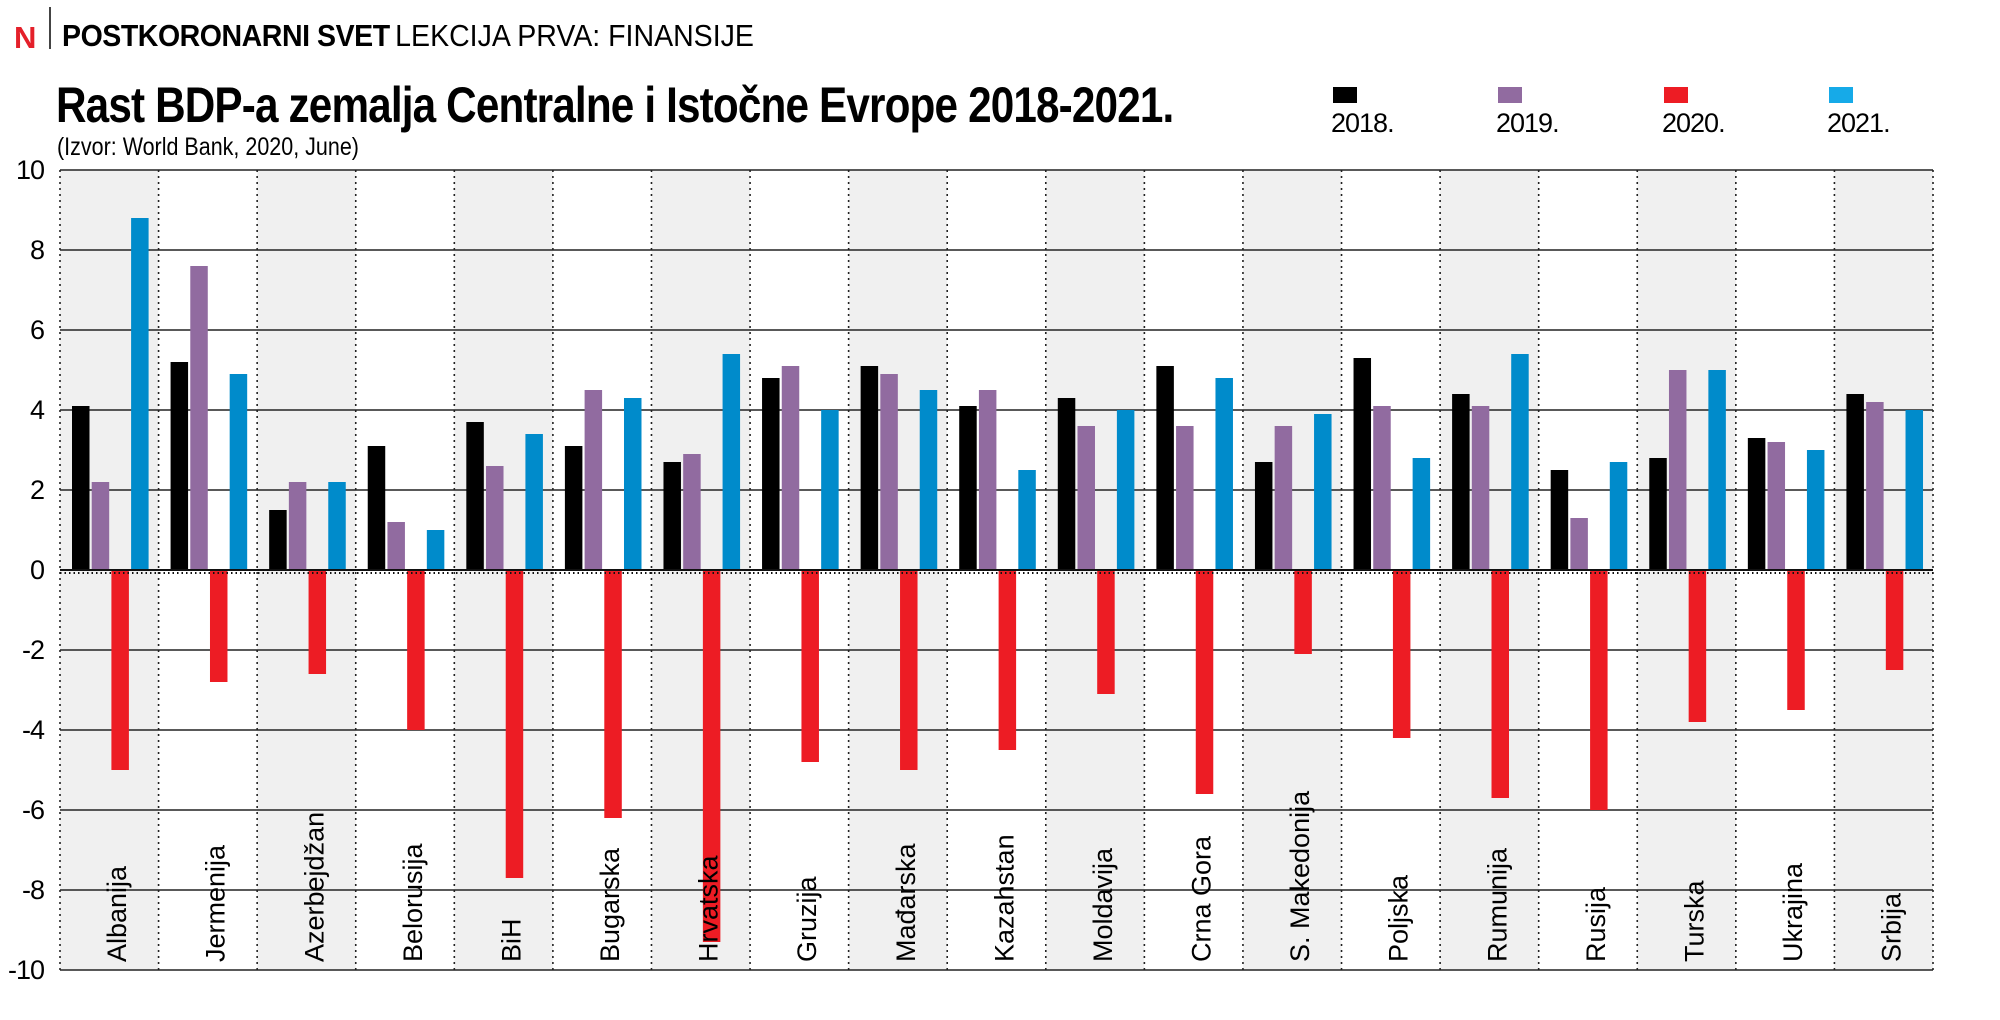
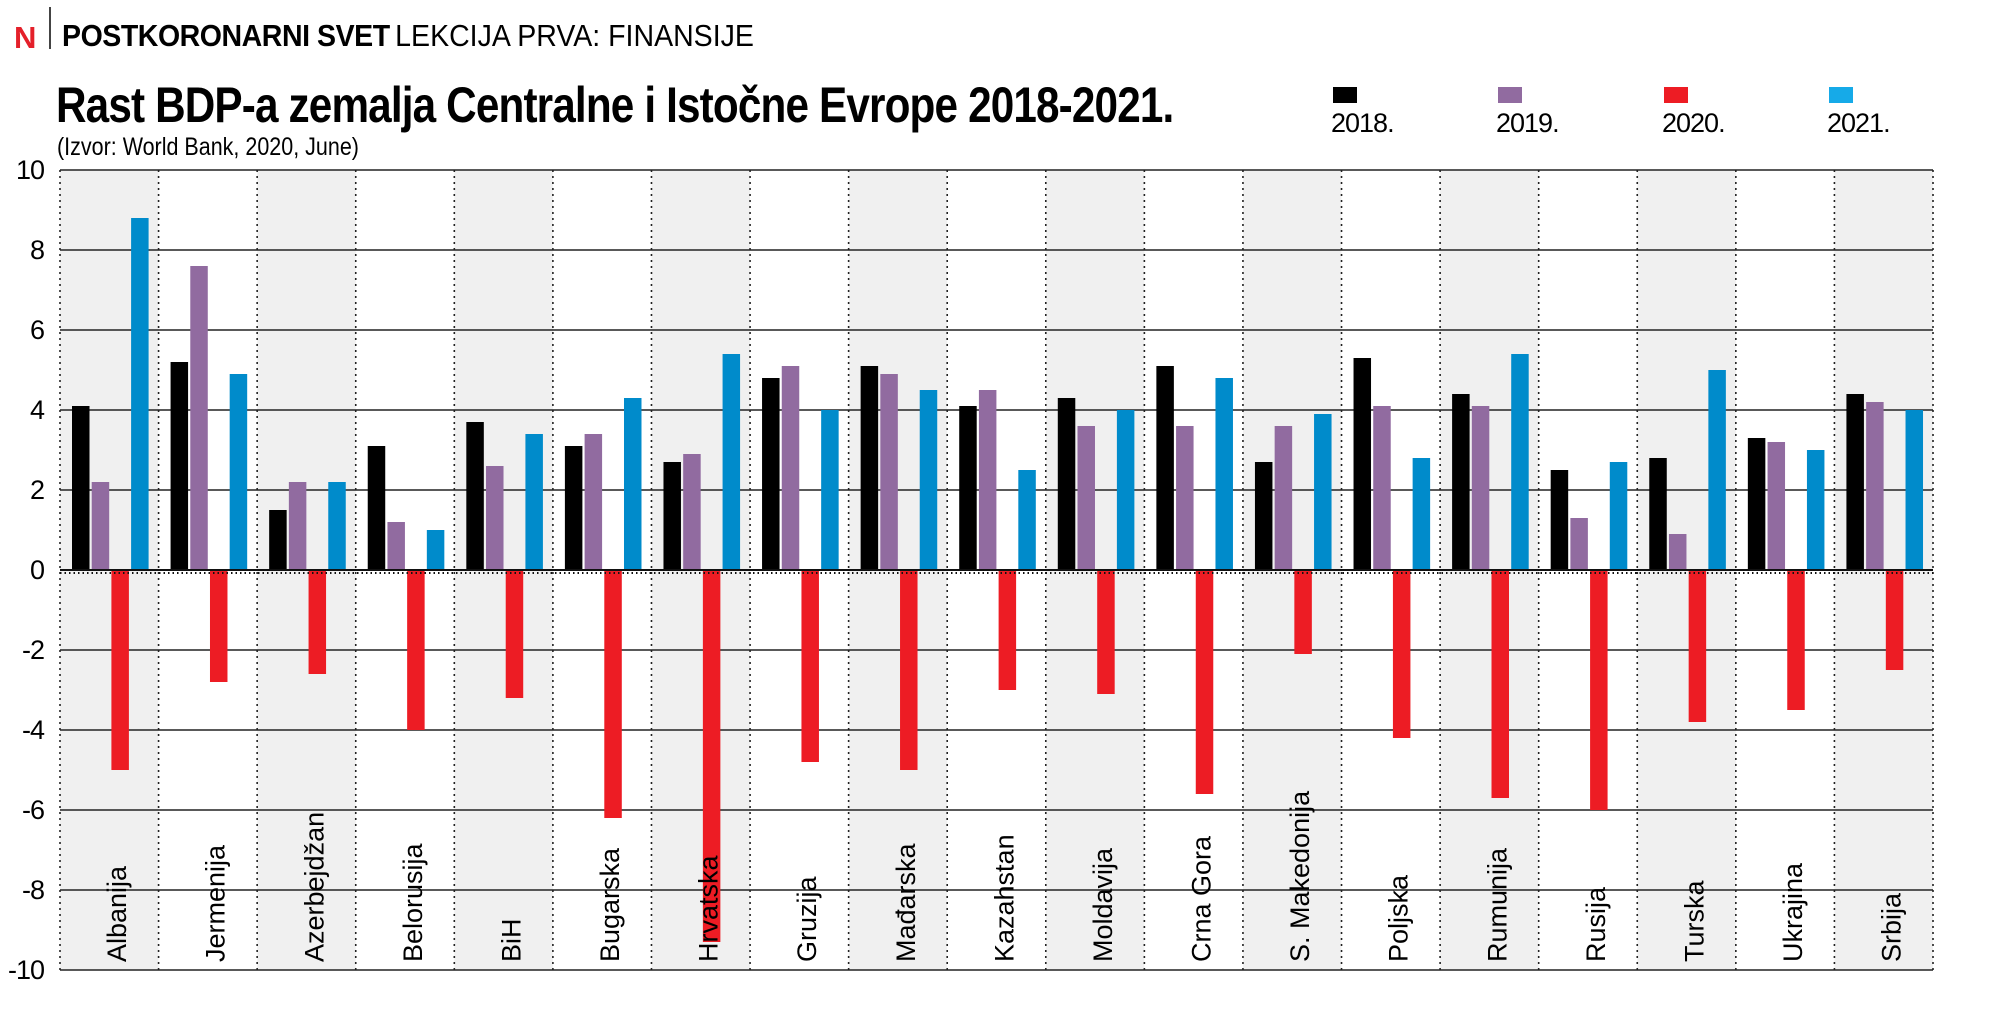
2020./BiH: -7.7 -> -3.2
2019./Bugarska: 4.5 -> 3.4
2020./Kazahstan: -4.5 -> -3.0
2019./Turska: 5.0 -> 0.9
